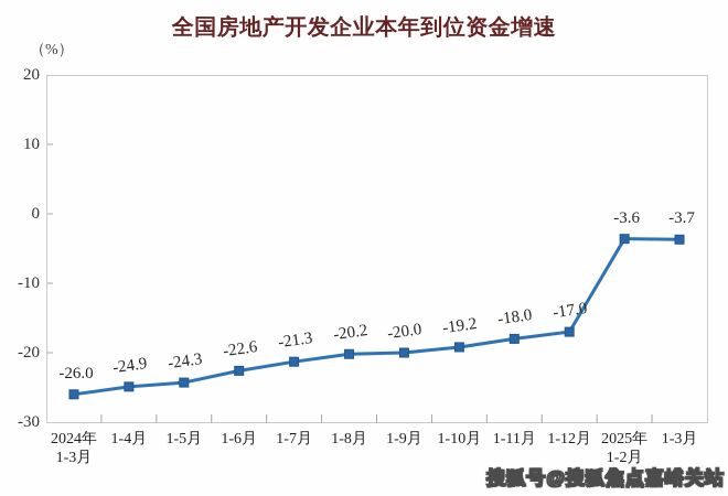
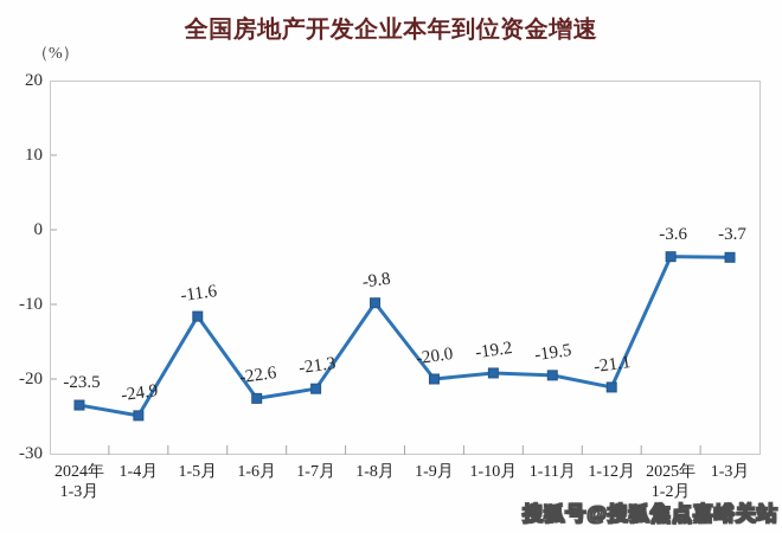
2024年 1-3月: -26.0 -> -23.5
1-5月: -24.3 -> -11.6
1-8月: -20.2 -> -9.8
1-11月: -18.0 -> -19.5
1-12月: -17.0 -> -21.1
